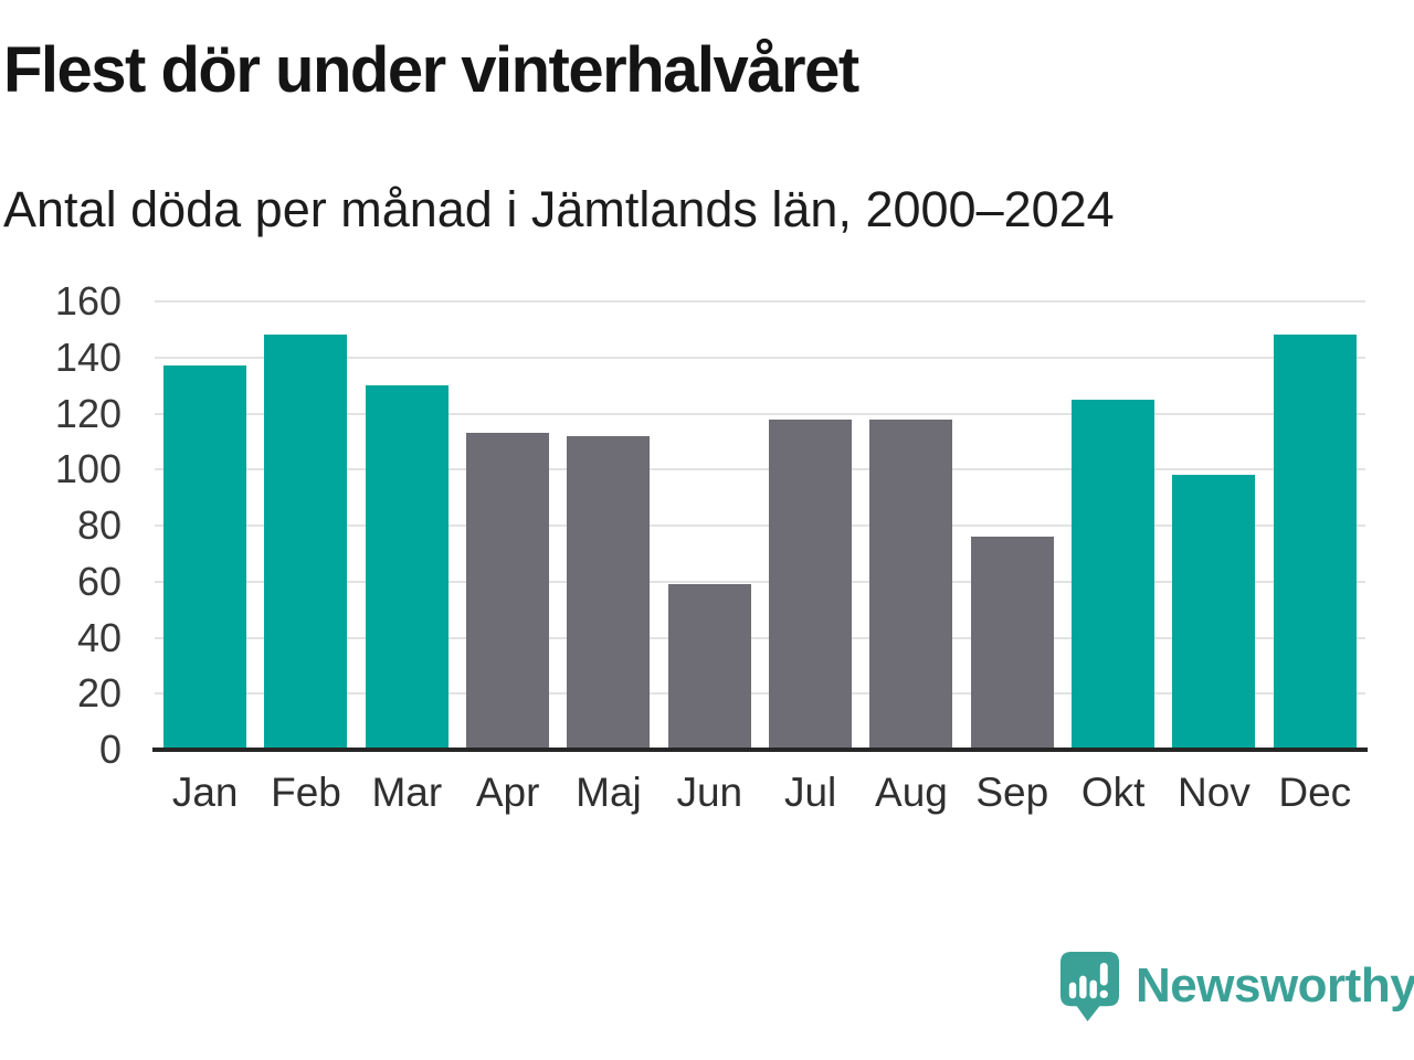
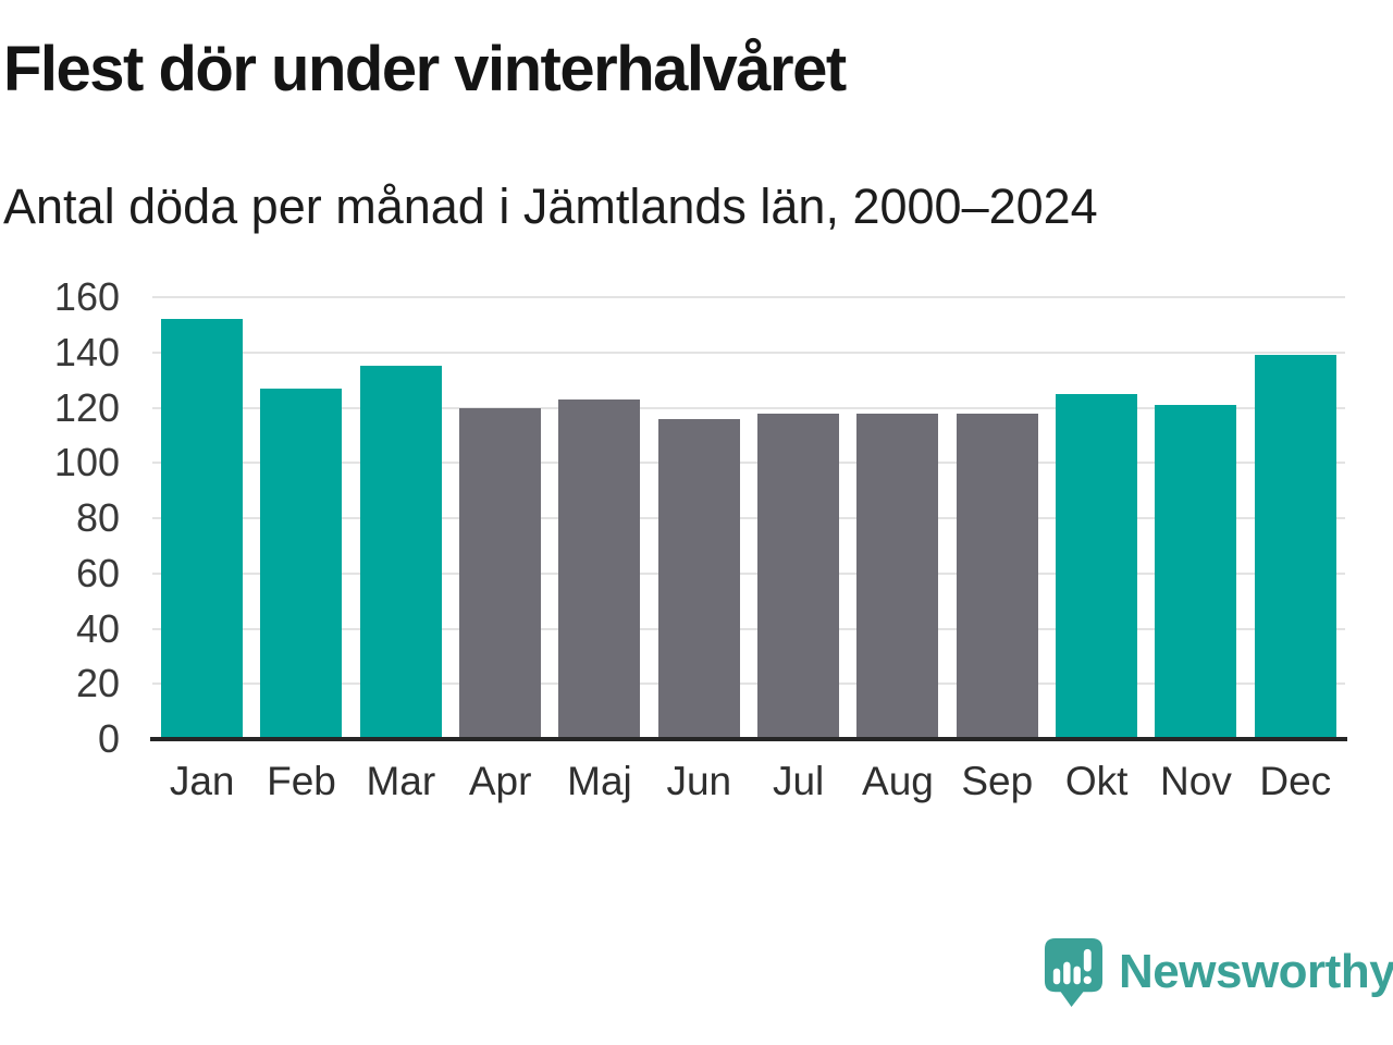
Jan: 137 -> 152
Feb: 148 -> 127
Mar: 130 -> 135
Apr: 113 -> 120
Maj: 112 -> 123
Jun: 59 -> 116
Sep: 76 -> 118
Nov: 98 -> 121
Dec: 148 -> 139
